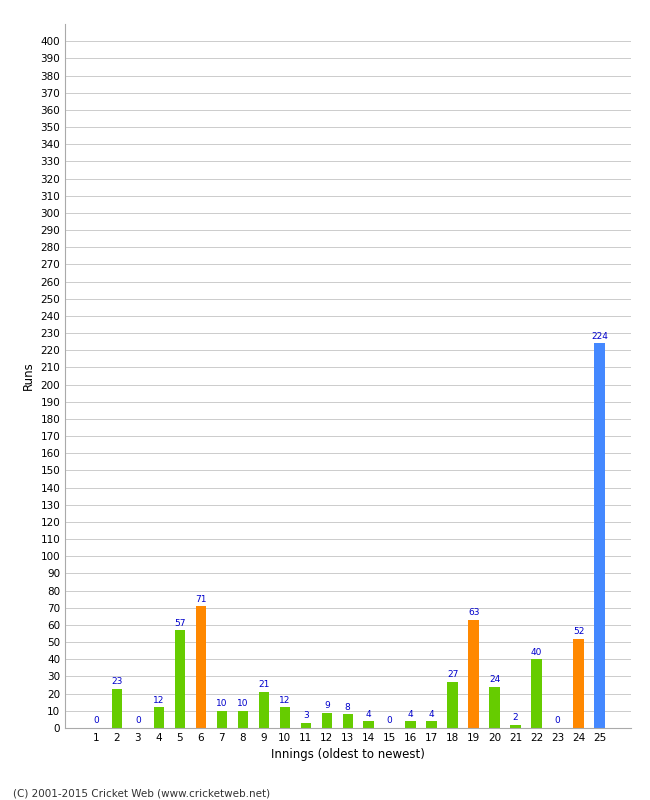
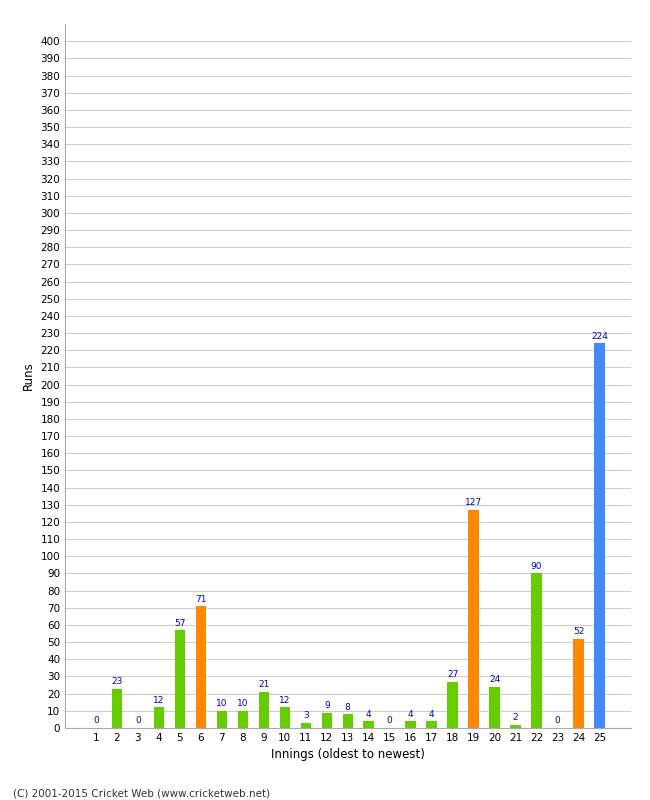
19: 63 -> 127
22: 40 -> 90
